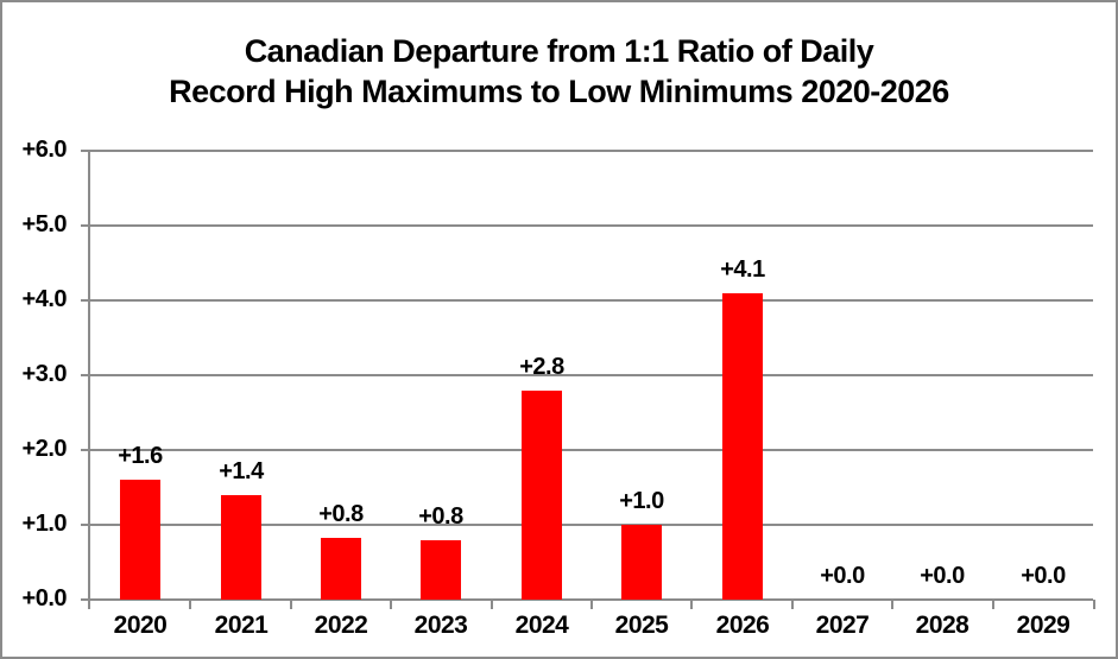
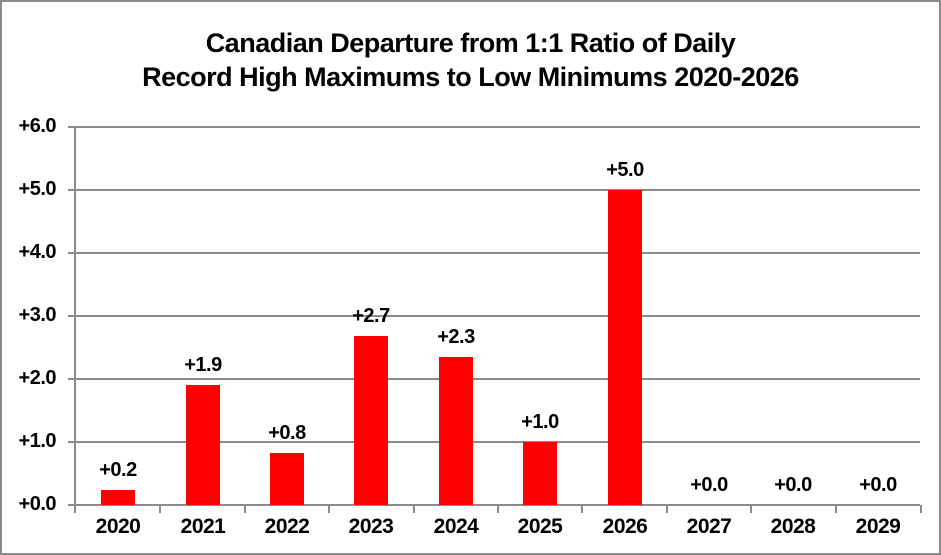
2020: +1.6 -> +0.2
2021: +1.4 -> +1.9
2023: +0.8 -> +2.7
2024: +2.8 -> +2.3
2026: +4.1 -> +5.0
